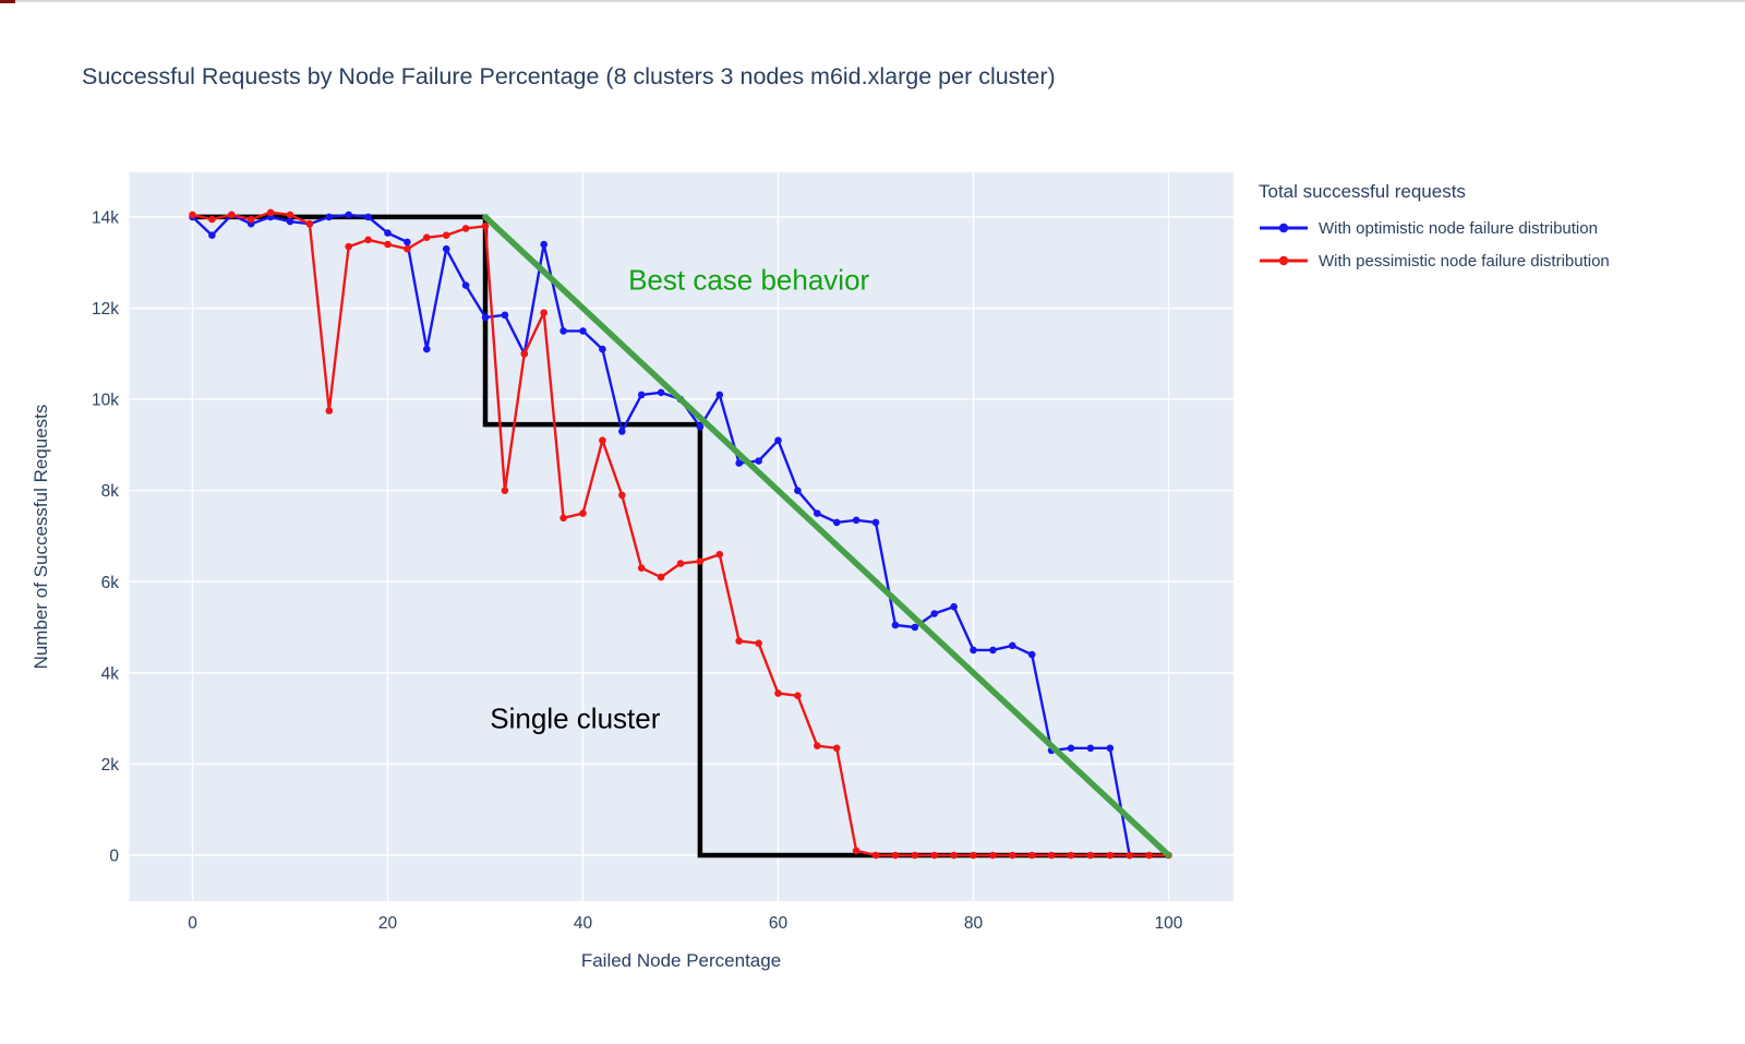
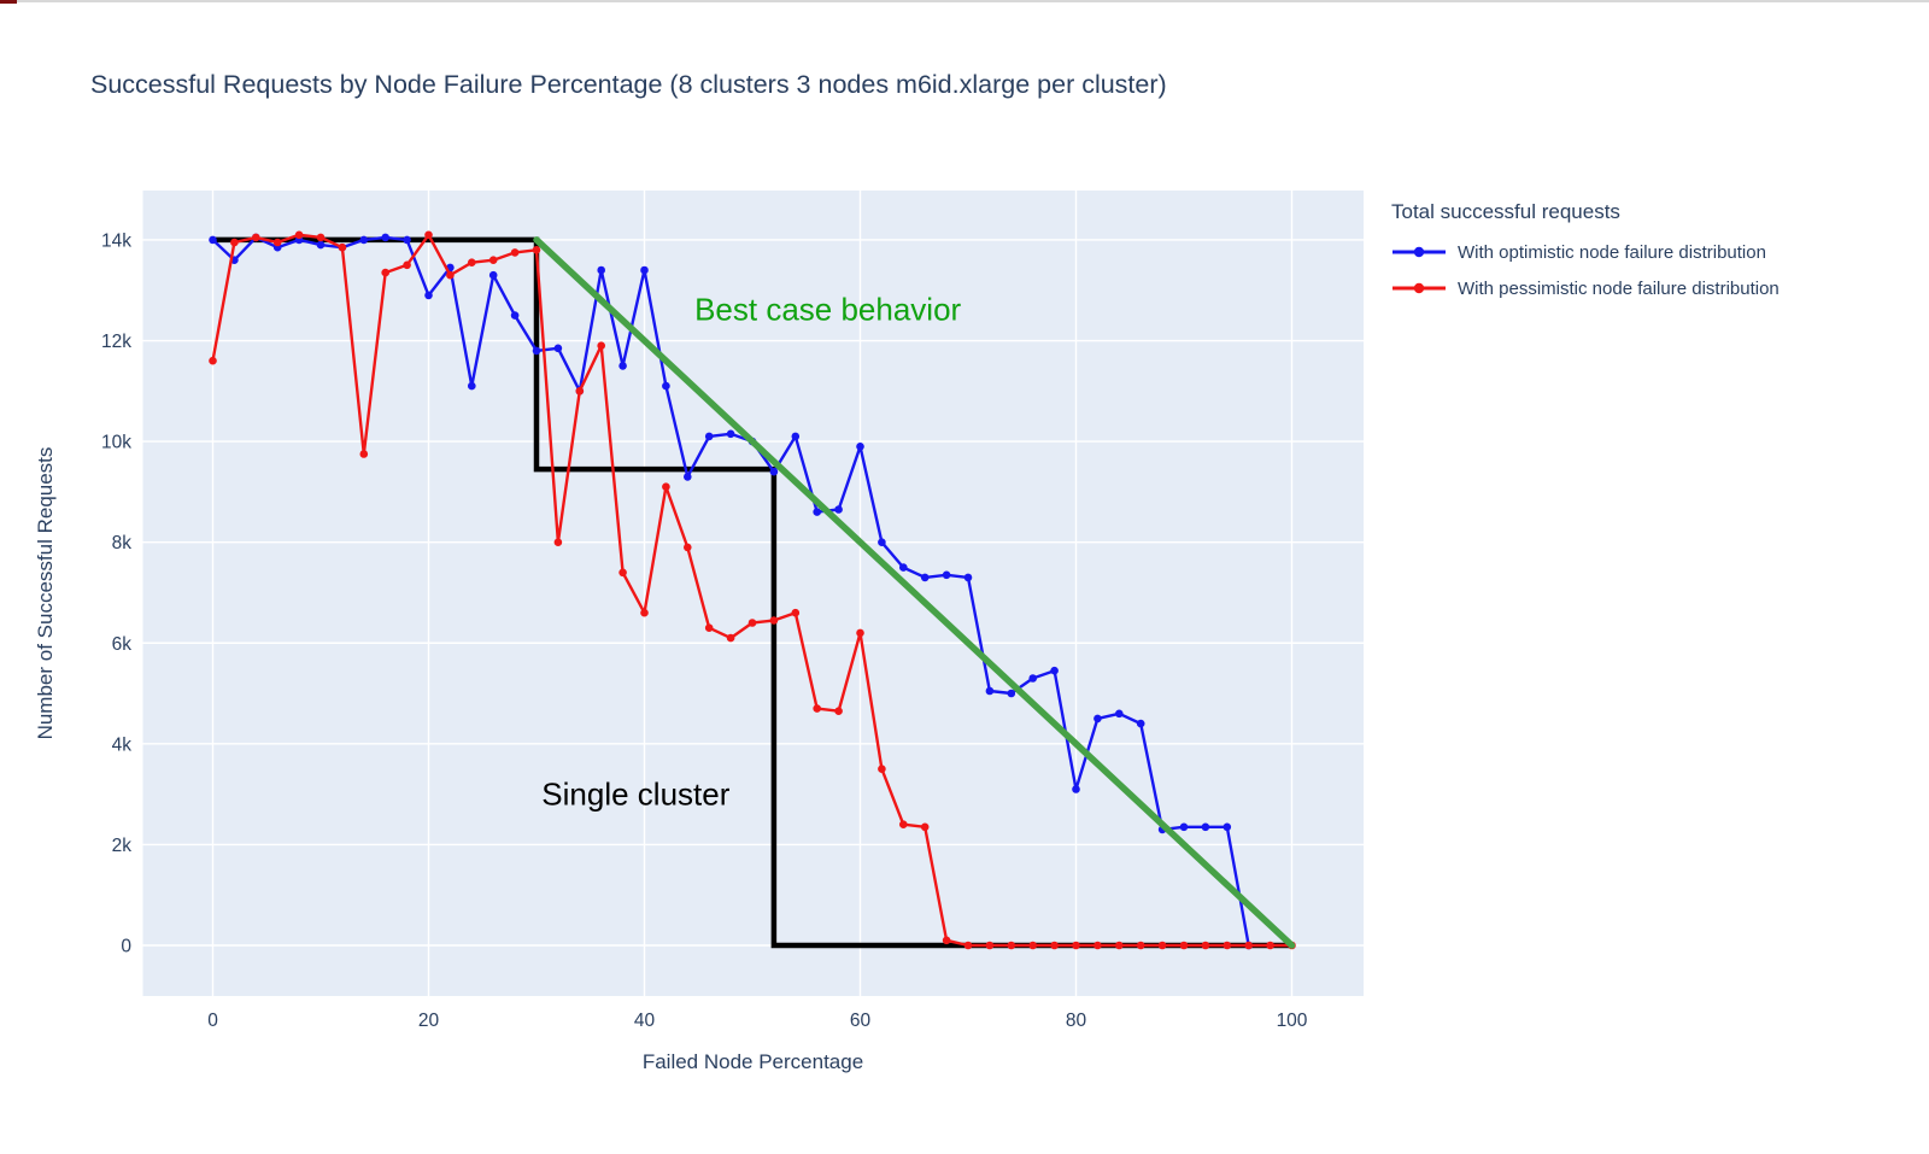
With pessimistic node failure distribution/0: 14.0k -> 11.6k
With optimistic node failure distribution/20: 13.6k -> 12.9k
With pessimistic node failure distribution/20: 13.4k -> 14.1k
With optimistic node failure distribution/40: 11.5k -> 13.4k
With pessimistic node failure distribution/40: 7.5k -> 6.6k
With optimistic node failure distribution/60: 9.1k -> 9.9k
With pessimistic node failure distribution/60: 3.6k -> 6.2k
With optimistic node failure distribution/80: 4.5k -> 3.1k
